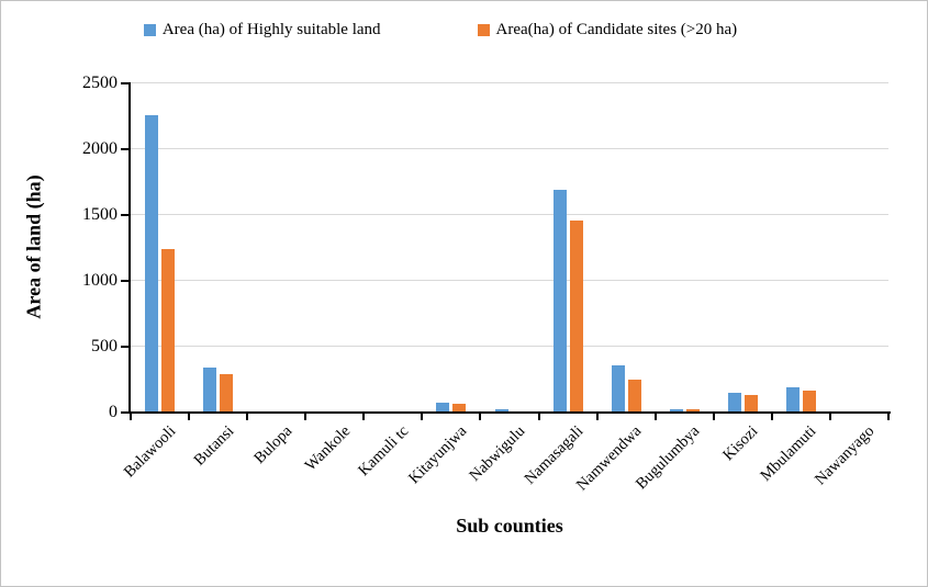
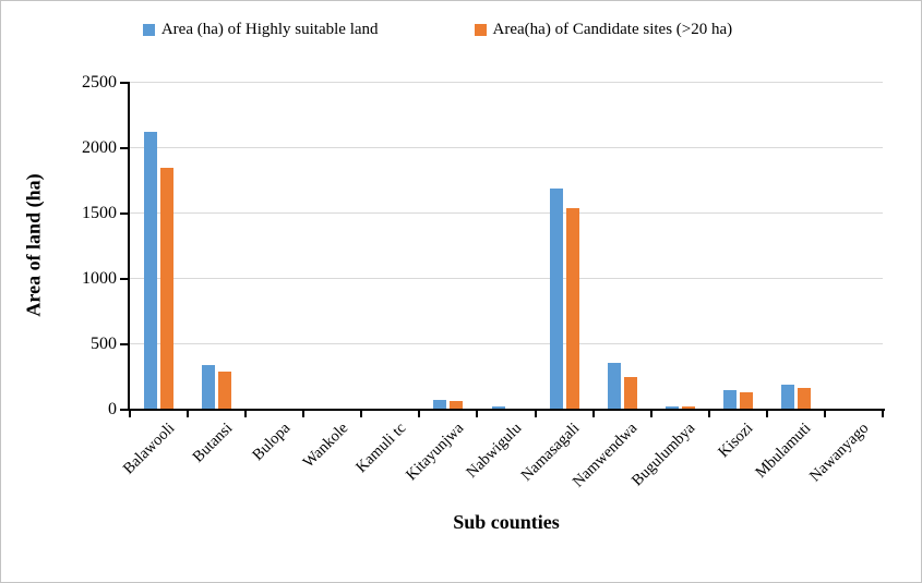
Area (ha) of Highly suitable land/Balawooli: 2250 -> 2120
Area(ha) of Candidate sites (>20 ha)/Balawooli: 1230 -> 1840
Area(ha) of Candidate sites (>20 ha)/Namasagali: 1450 -> 1540
